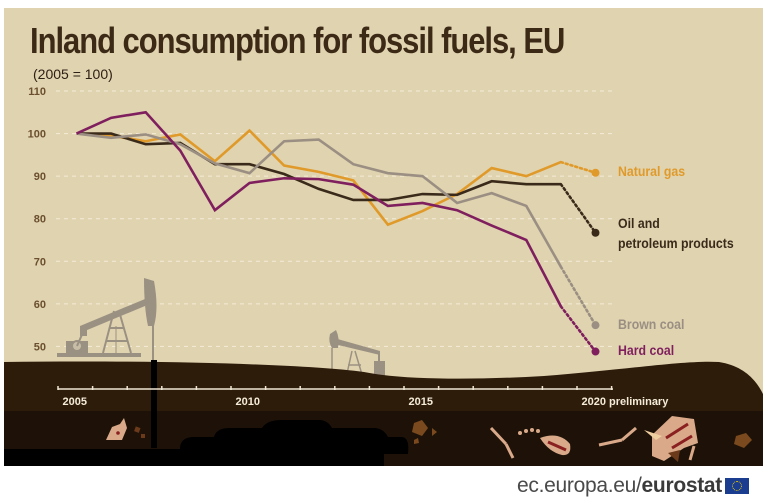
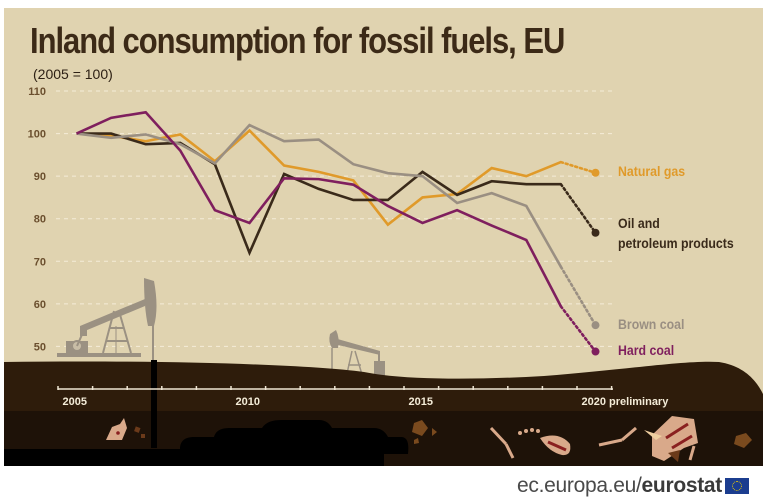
Oil and petroleum products/2010: 93 -> 72
Brown coal/2010: 91 -> 102
Hard coal/2010: 88 -> 79
Natural gas/2015: 82 -> 85
Oil and petroleum products/2015: 86 -> 91
Hard coal/2015: 84 -> 79
